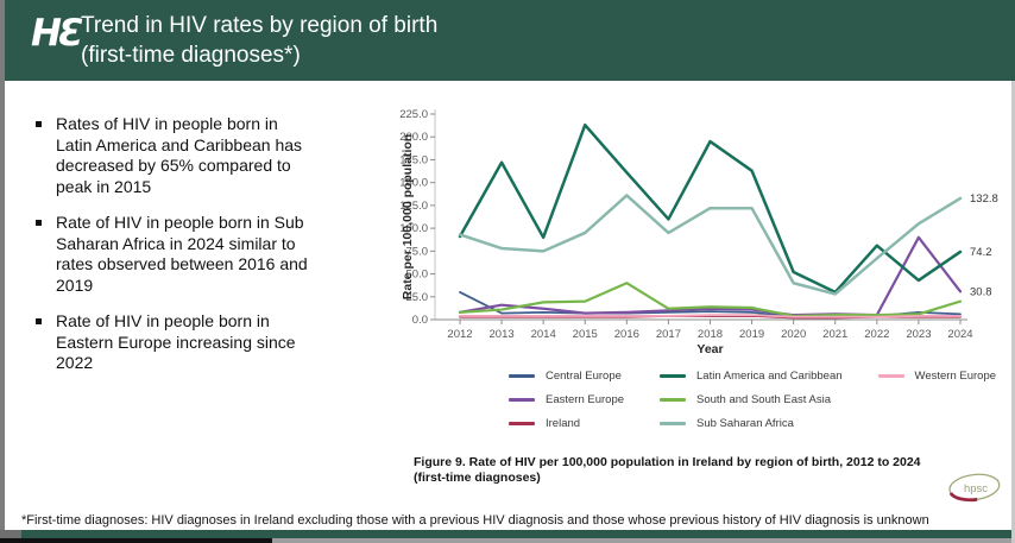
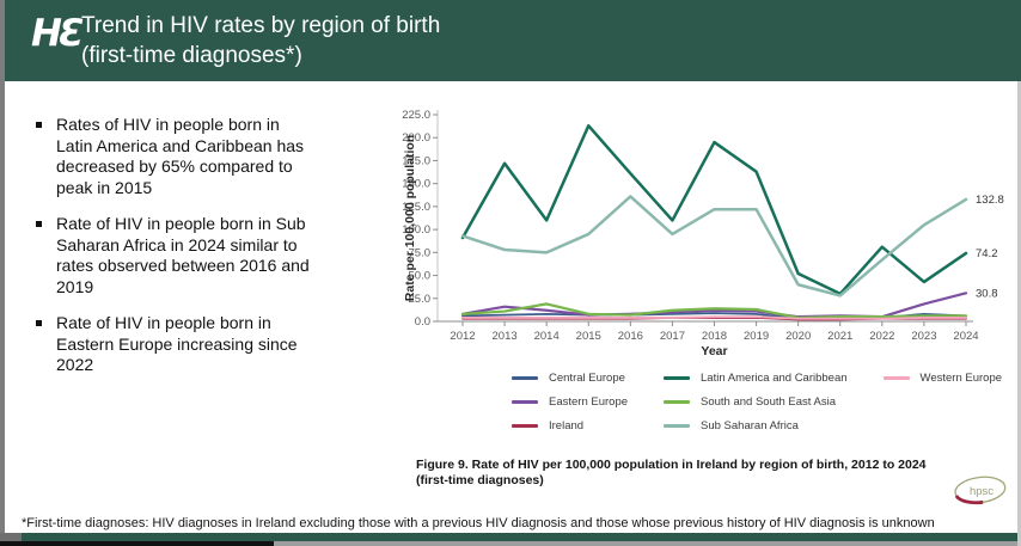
Central Europe/2012: 30 -> 10
Latin America and Caribbean/2014: 90 -> 110
South and South East Asia/2015: 20 -> 10
South and South East Asia/2016: 40 -> 10
Eastern Europe/2023: 90 -> 20
South and South East Asia/2024: 20 -> 10
